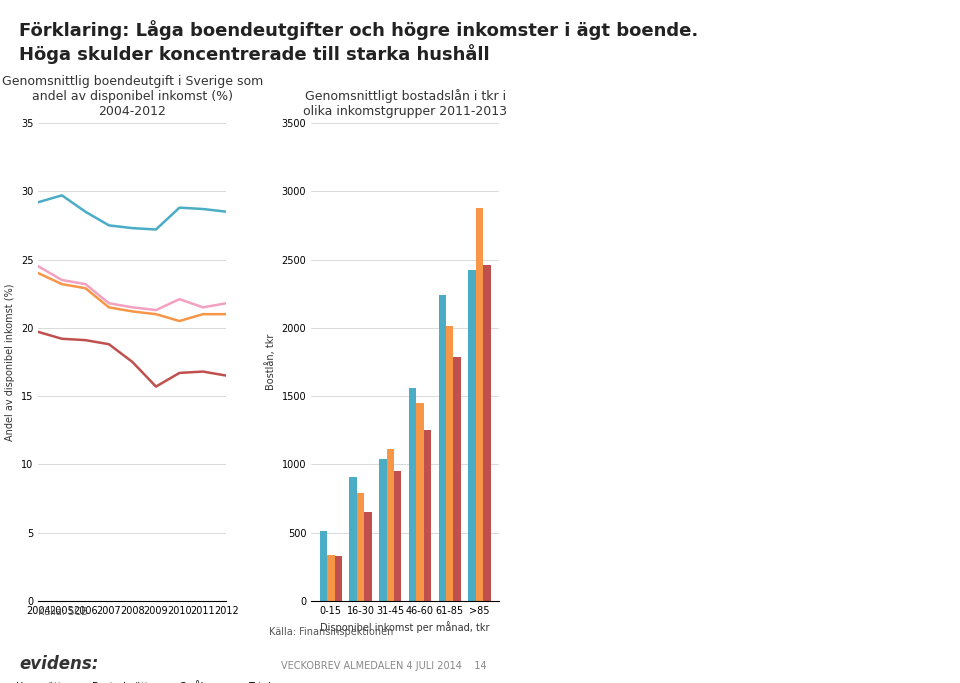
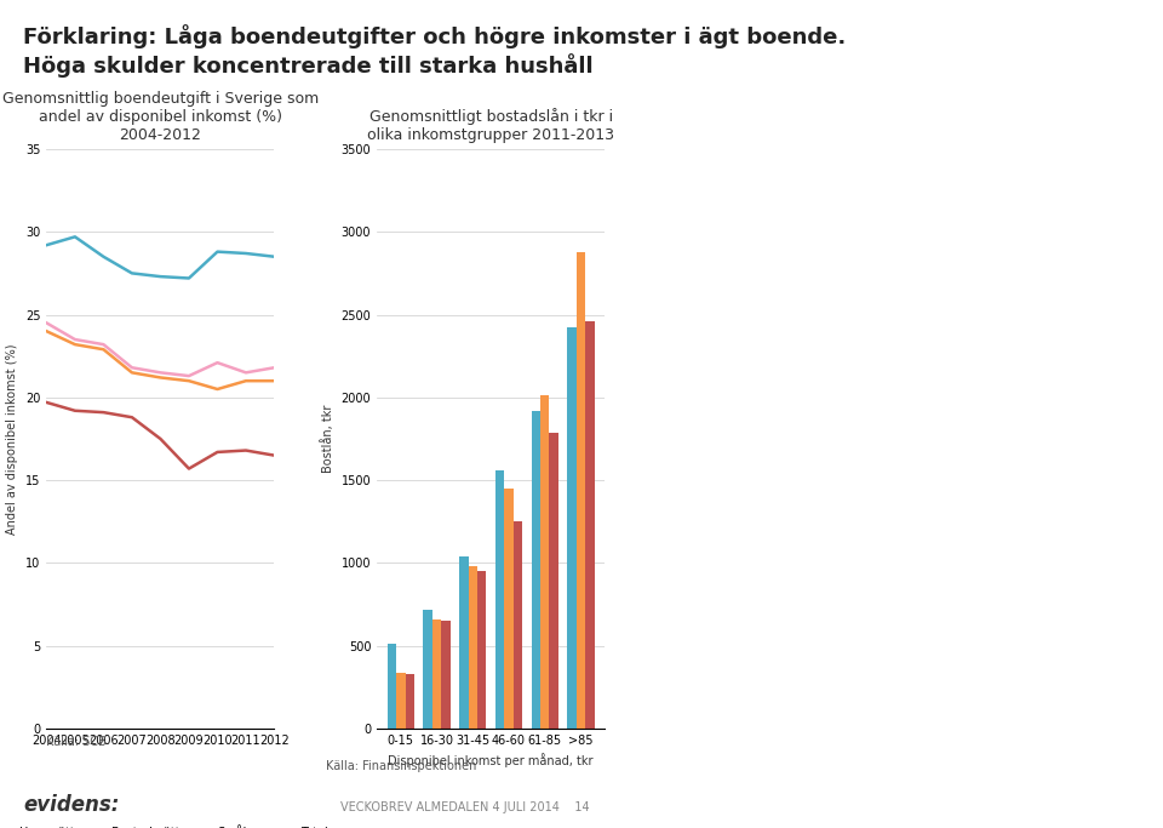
2011/16-30: 910 -> 720
2012/16-30: 790 -> 660
2012/31-45: 1110 -> 980
2011/61-85: 2240 -> 1920
